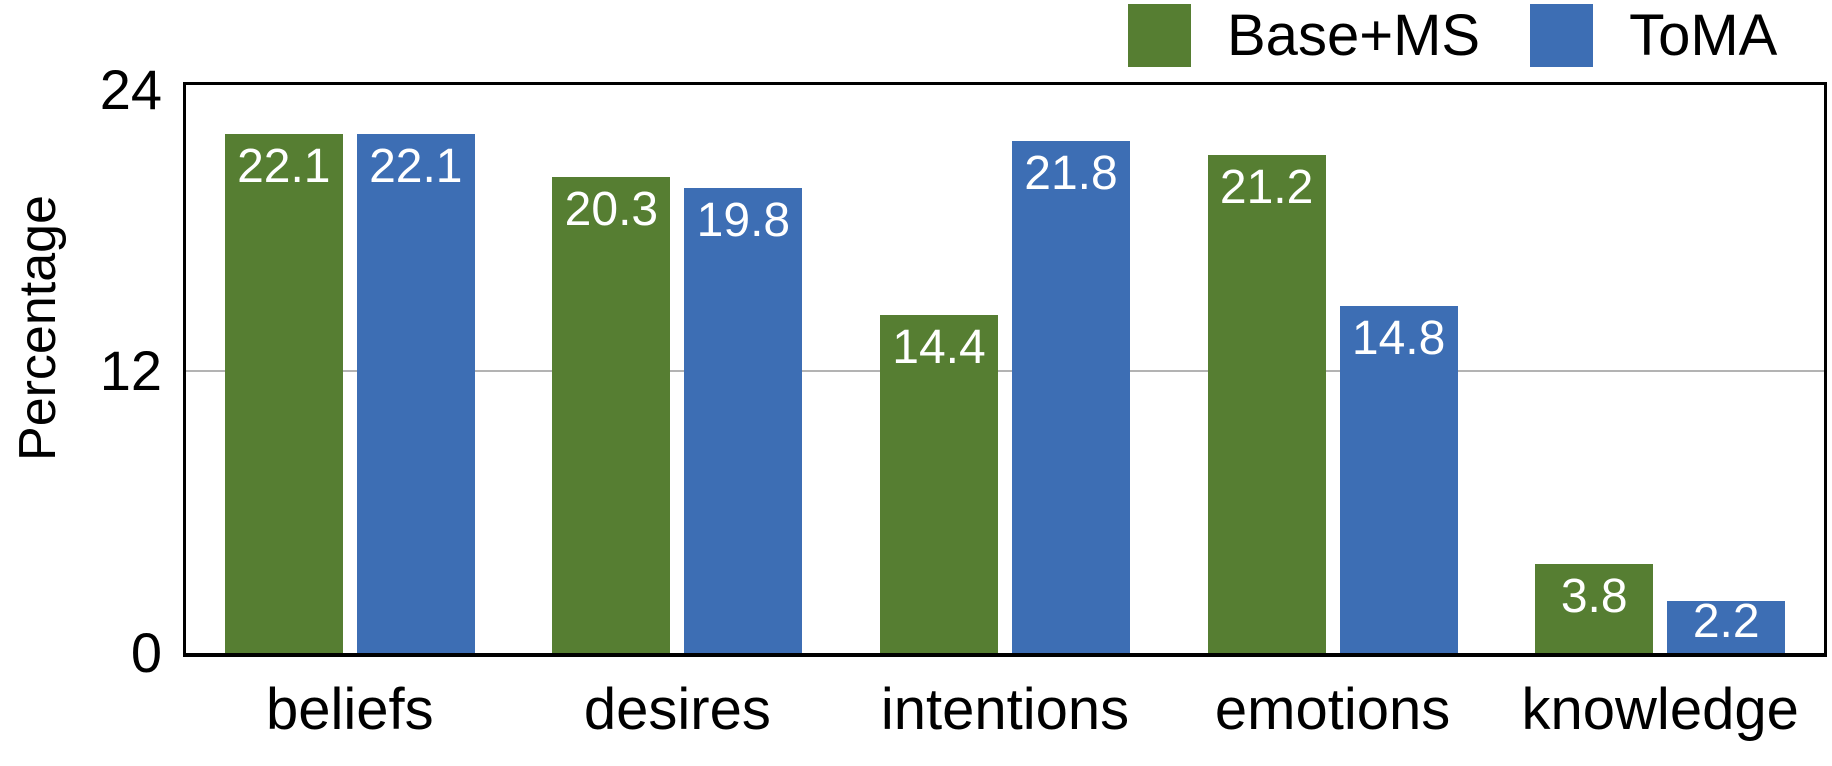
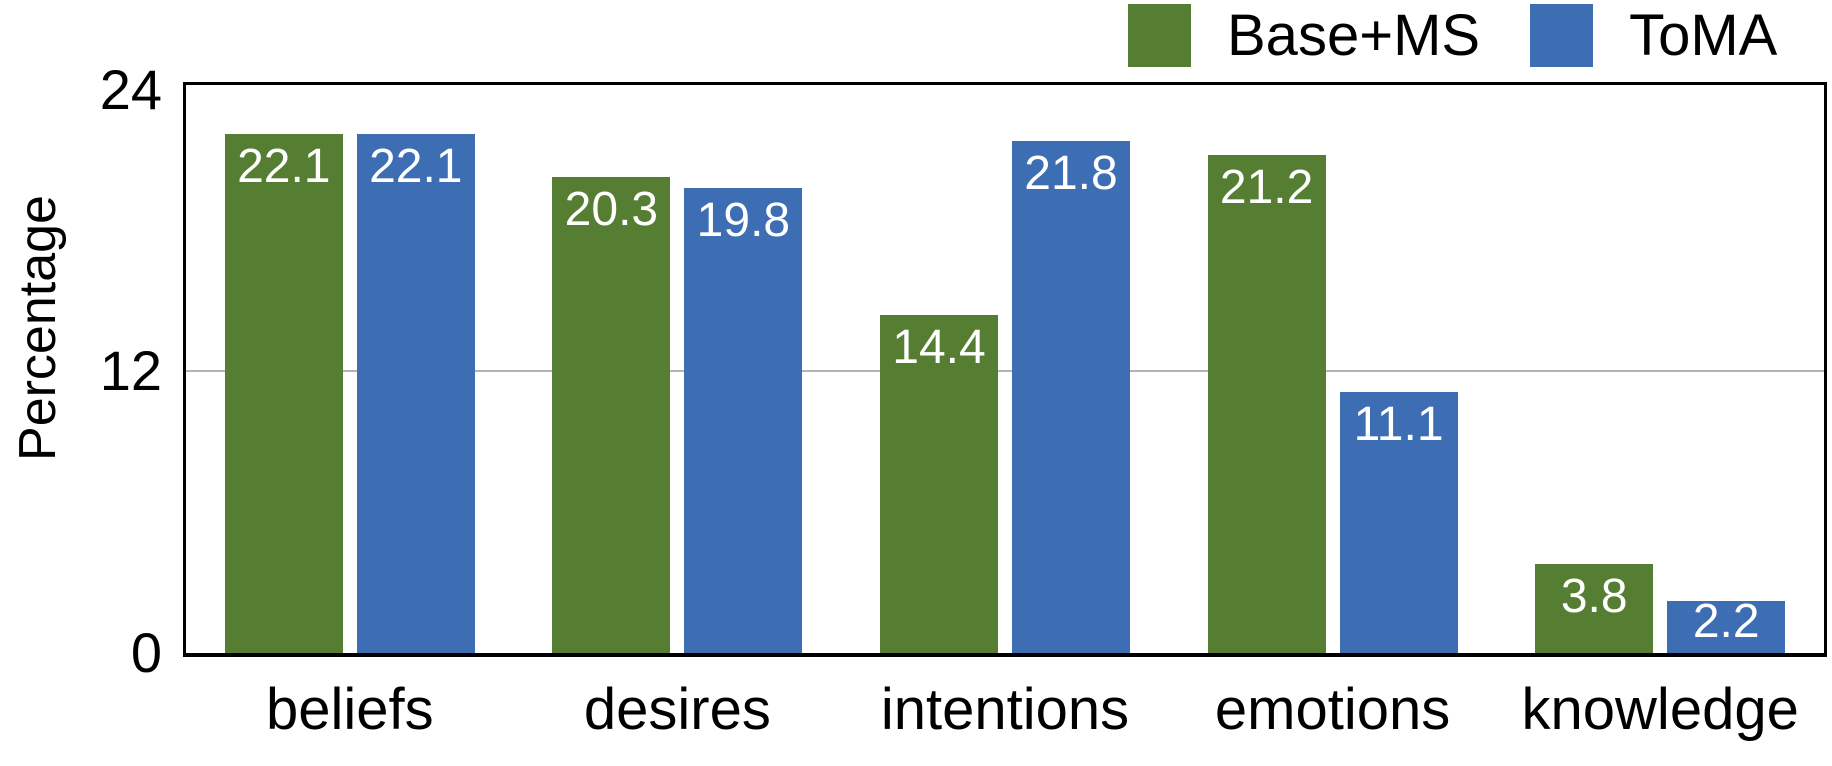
ToMA/emotions: 14.8 -> 11.1
